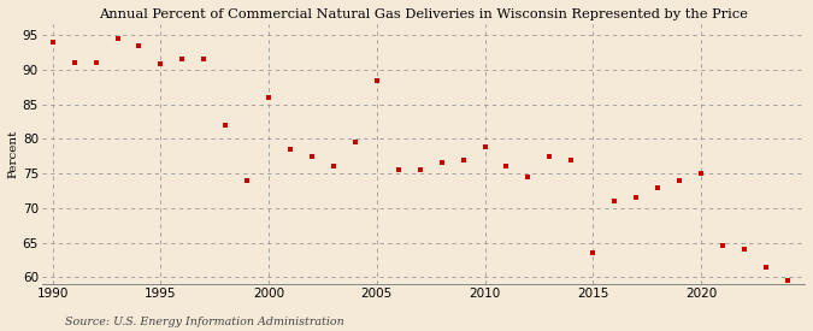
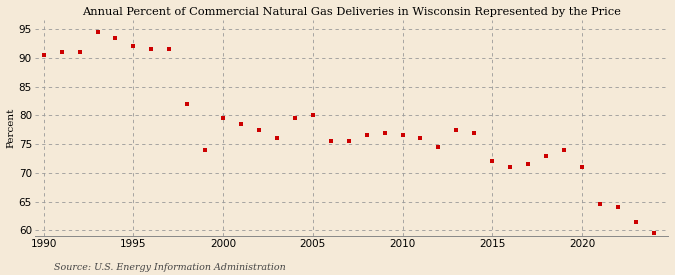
1990: 94.0 -> 90.5
1995: 90.8 -> 92.0
2000: 86.0 -> 79.5
2005: 88.4 -> 80.0
2010: 78.8 -> 76.5
2015: 63.6 -> 72.0
2020: 75.0 -> 71.0
